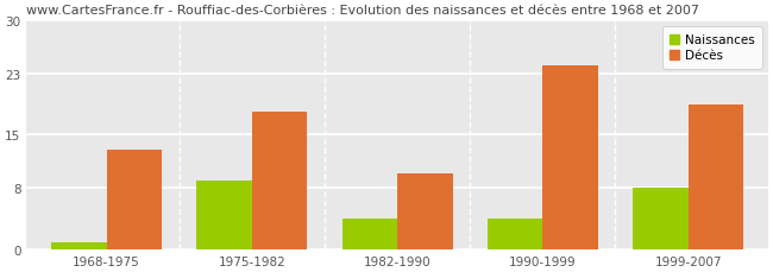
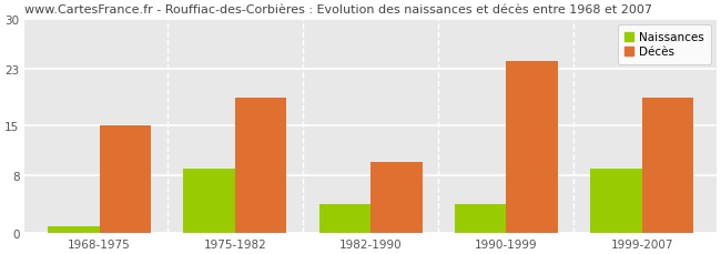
Décès/1968-1975: 13 -> 15
Décès/1975-1982: 18 -> 19
Naissances/1999-2007: 8 -> 9
